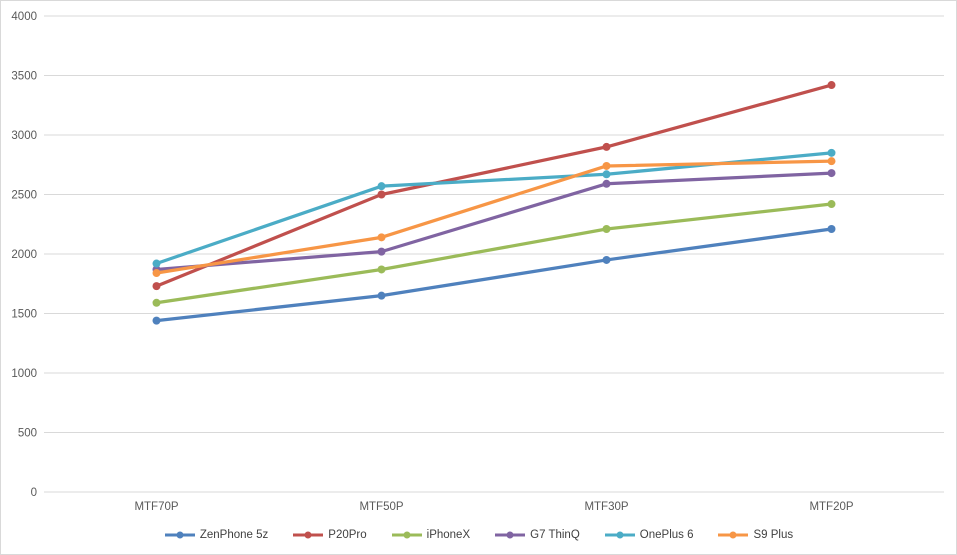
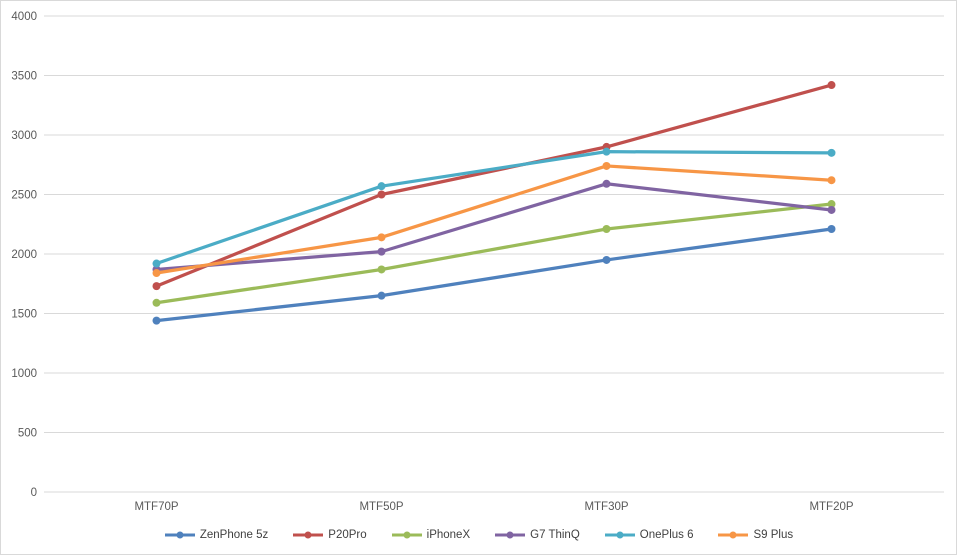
OnePlus 6/MTF30P: 2670 -> 2860
G7 ThinQ/MTF20P: 2680 -> 2370
S9 Plus/MTF20P: 2780 -> 2620
